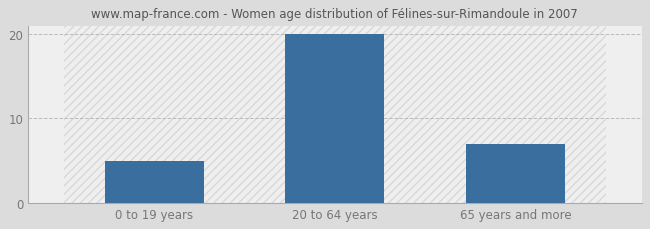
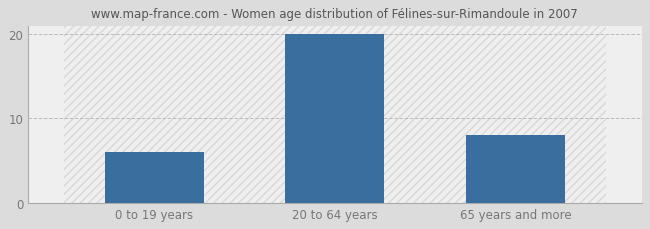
0 to 19 years: 5 -> 6
65 years and more: 7 -> 8
